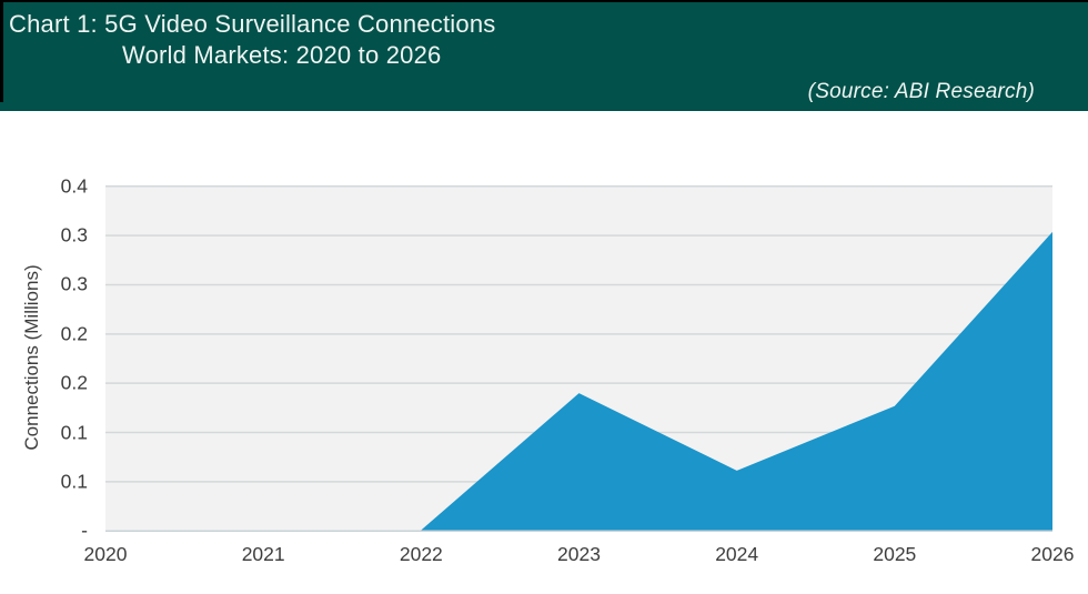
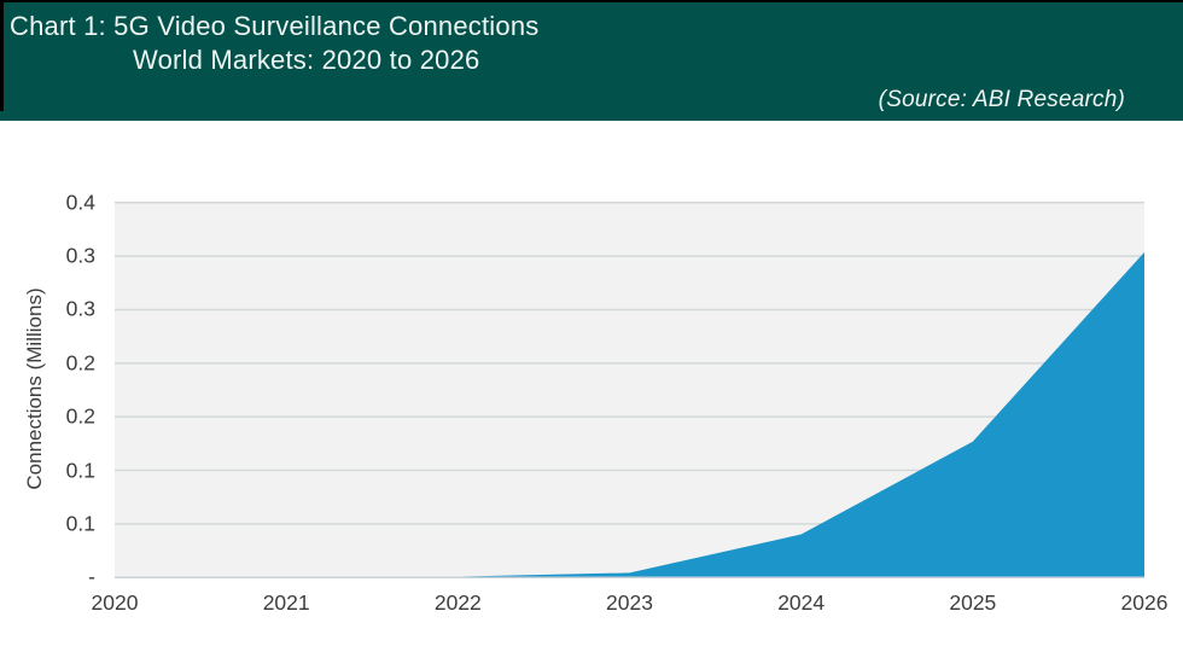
2023: 0.16 -> 0.01
2024: 0.07 -> 0.05
